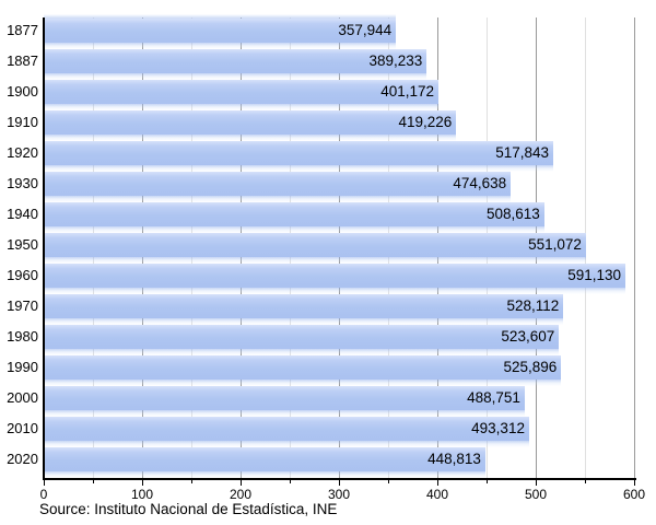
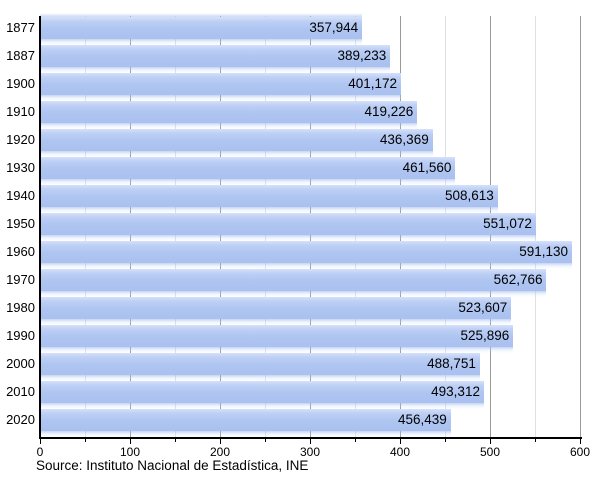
1920: 517,843 -> 436,369
1930: 474,638 -> 461,560
1970: 528,112 -> 562,766
2020: 448,813 -> 456,439
